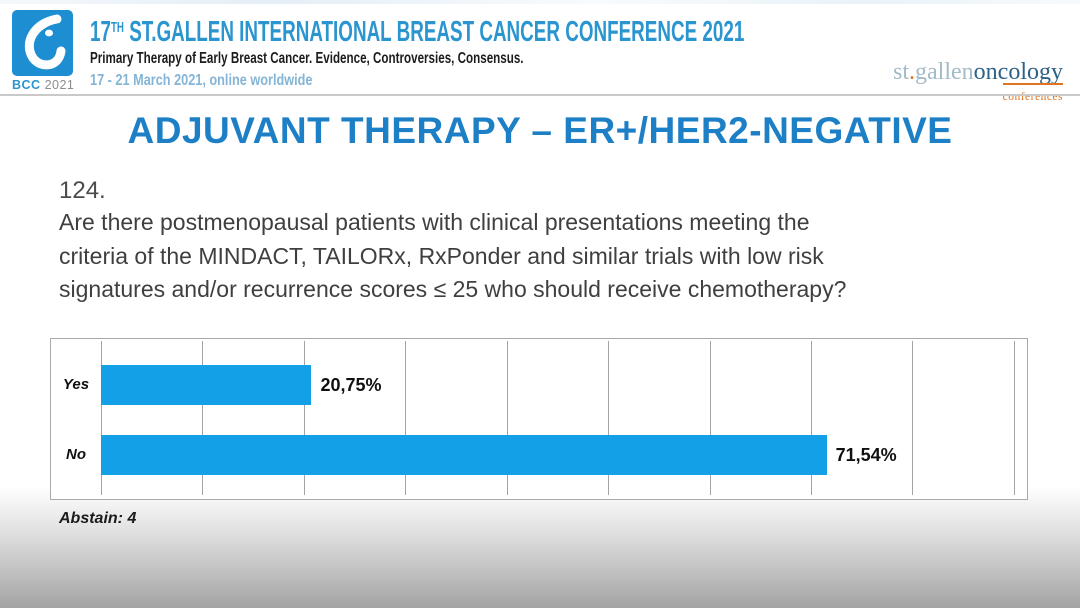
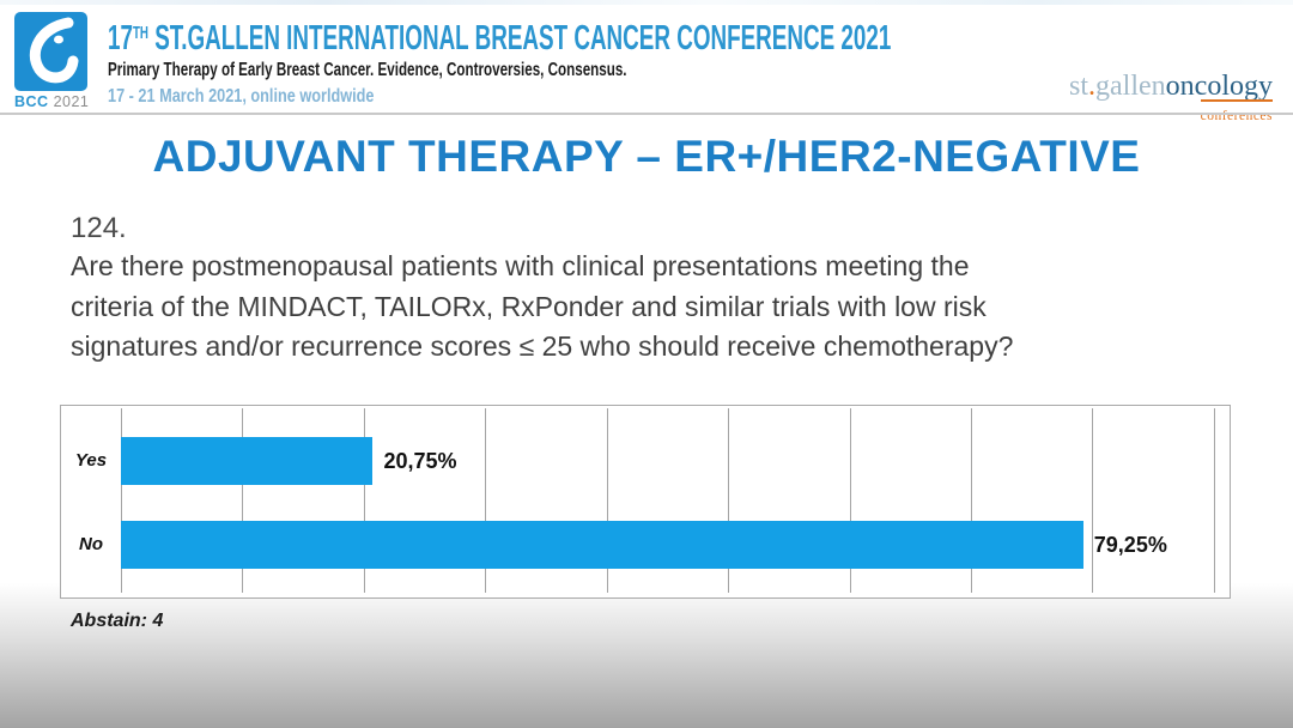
No: 71,54% -> 79,25%
